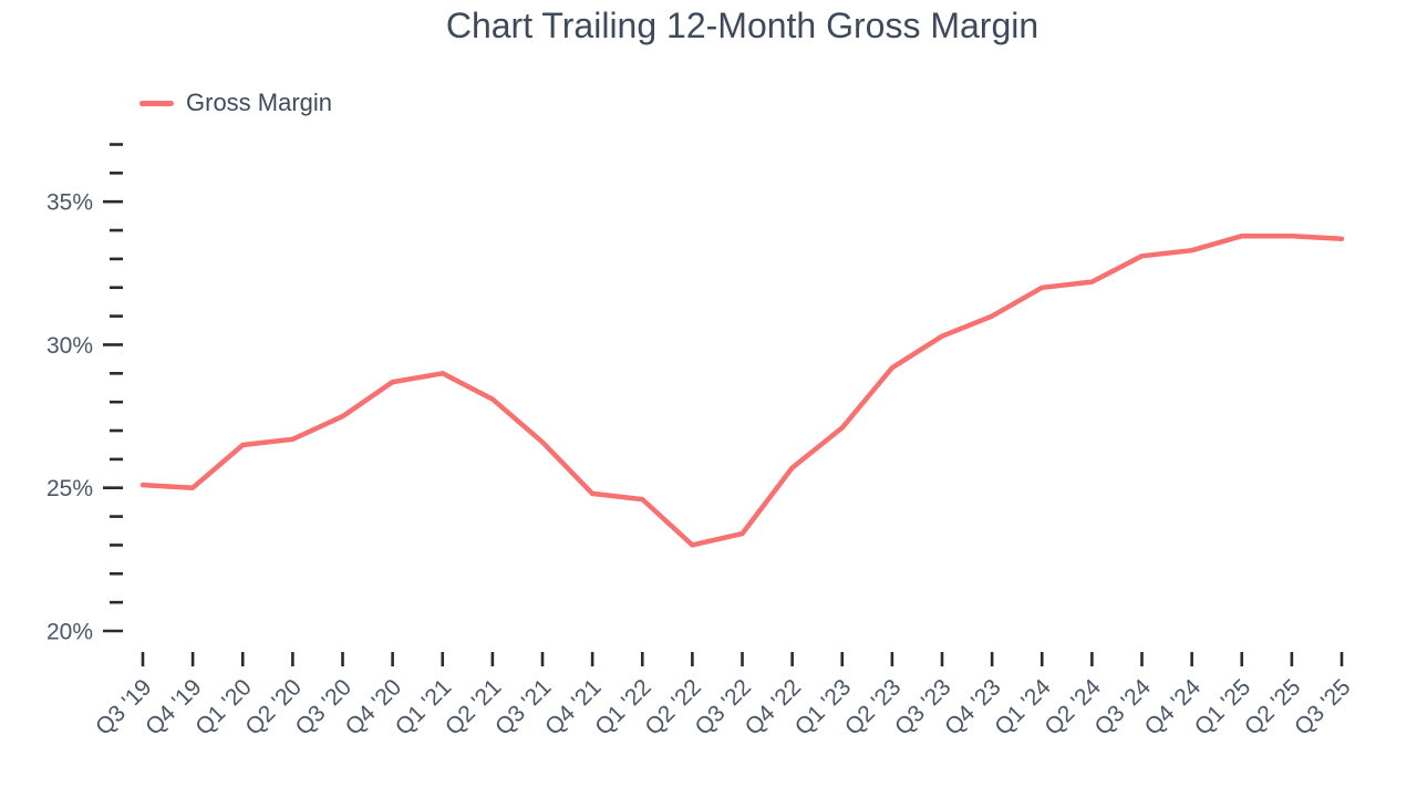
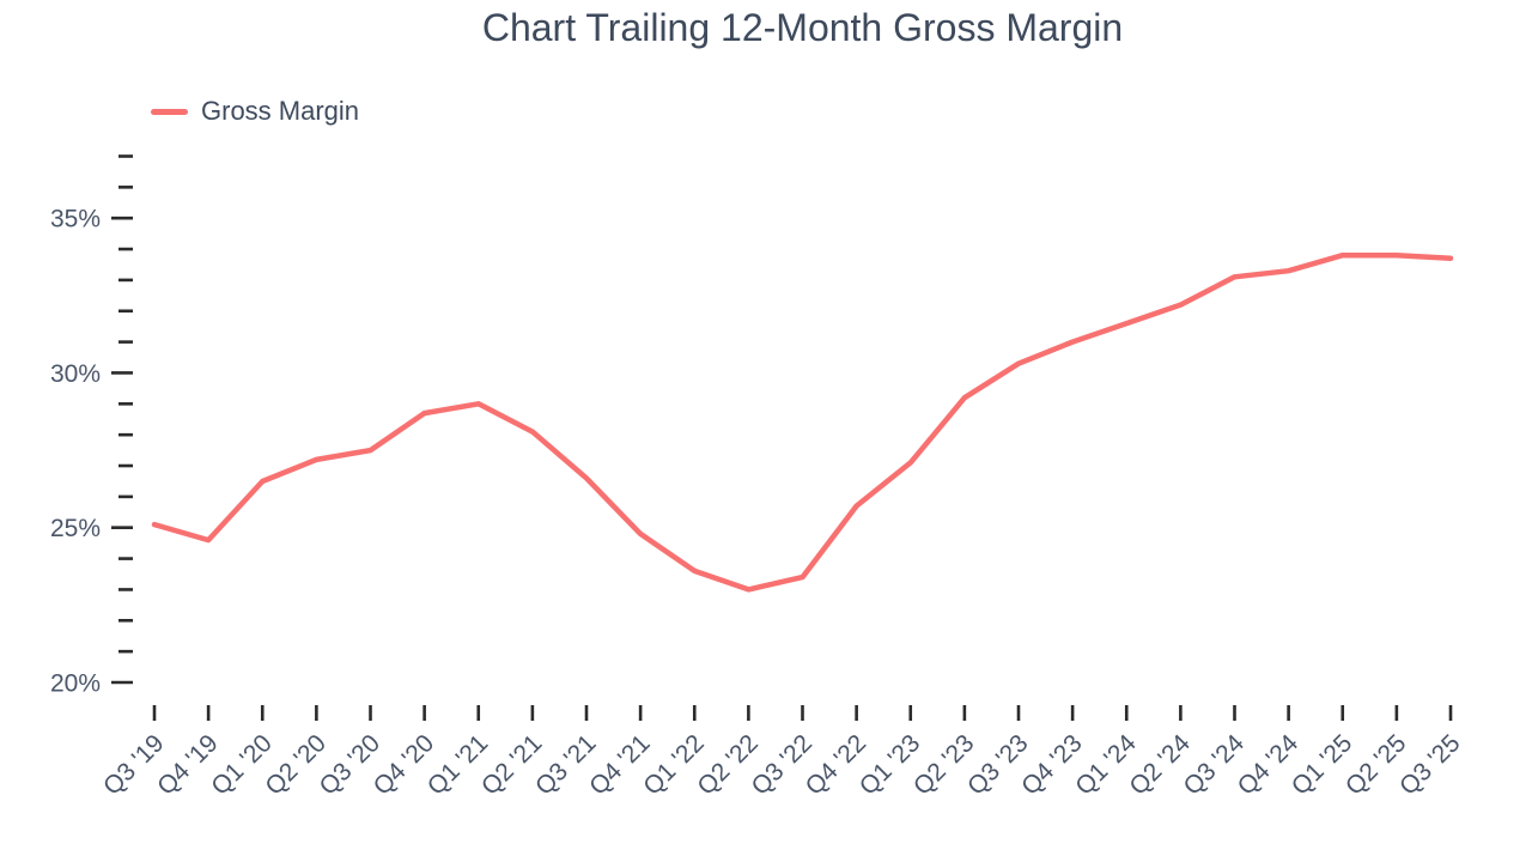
Q4 '19: 25.0% -> 24.6%
Q2 '20: 26.7% -> 27.2%
Q1 '22: 24.6% -> 23.6%
Q1 '24: 32.0% -> 31.6%
